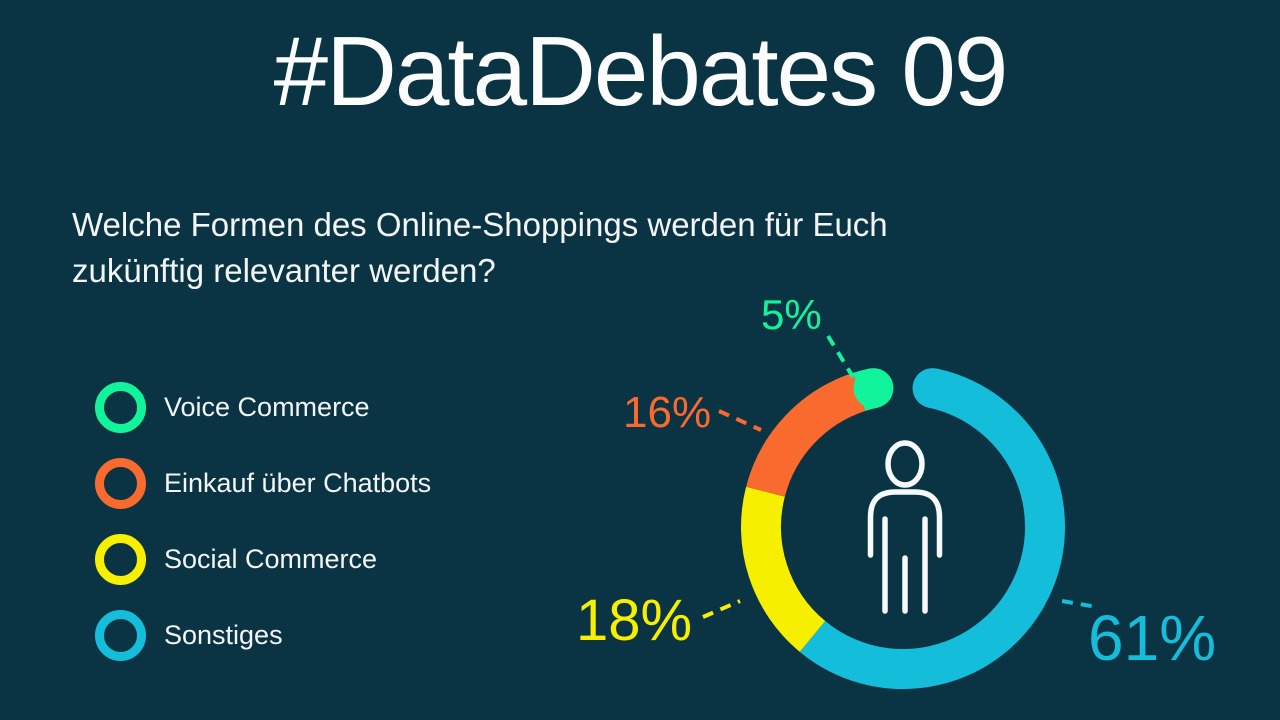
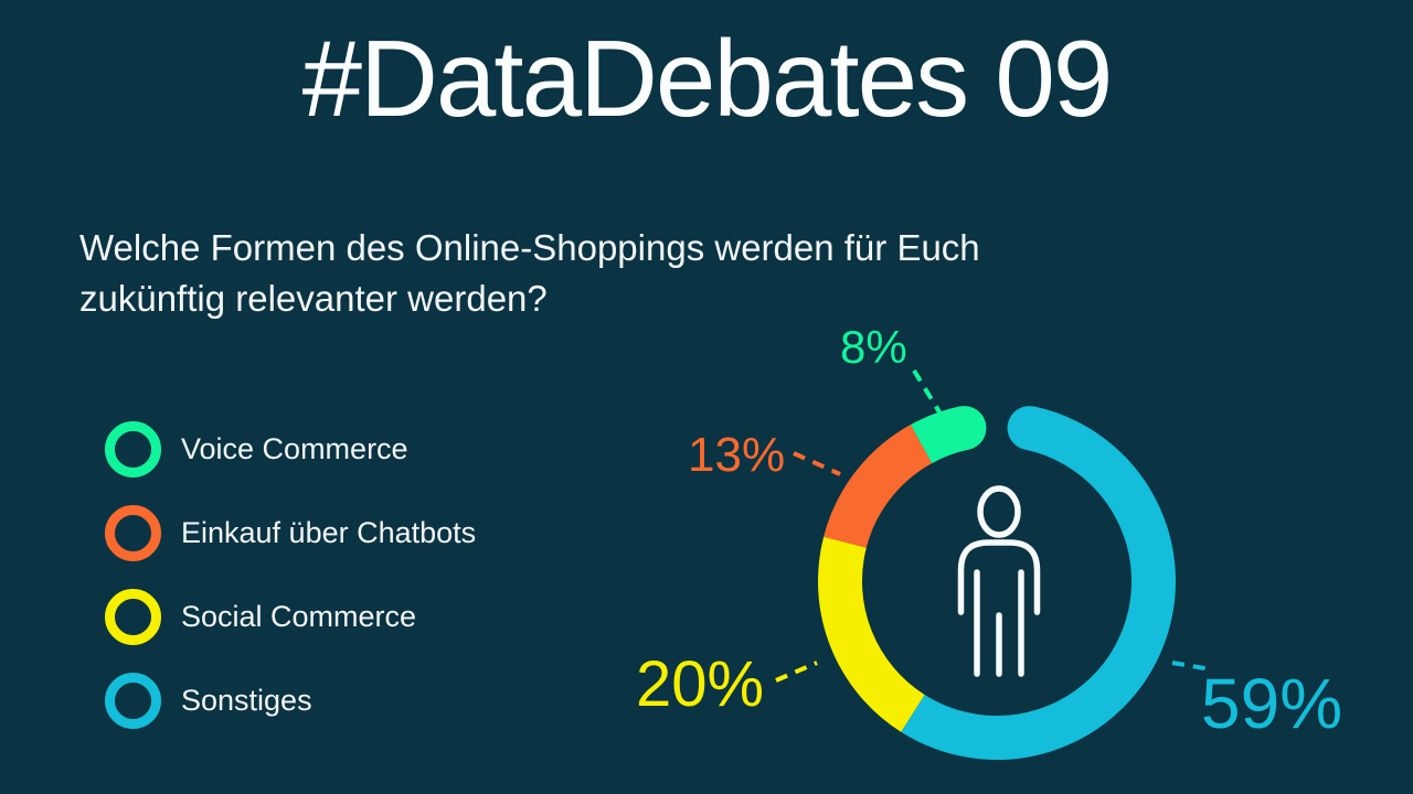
Voice Commerce: 5% -> 8%
Einkauf über Chatbots: 16% -> 13%
Social Commerce: 18% -> 20%
Sonstiges: 61% -> 59%
